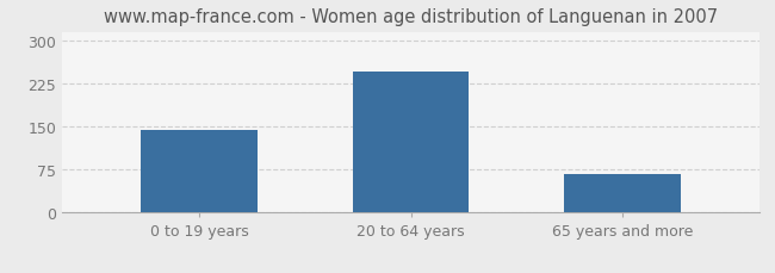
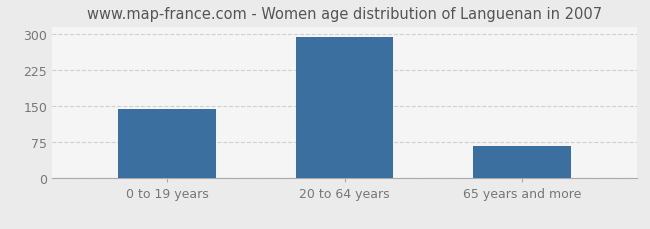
20 to 64 years: 245 -> 293
